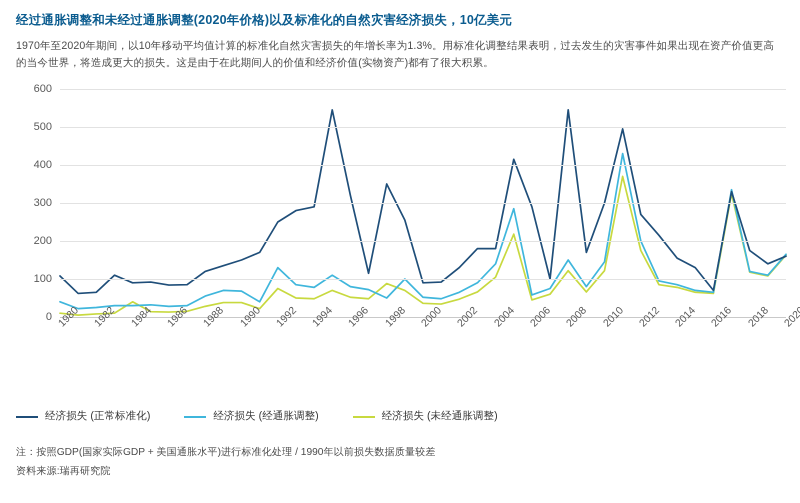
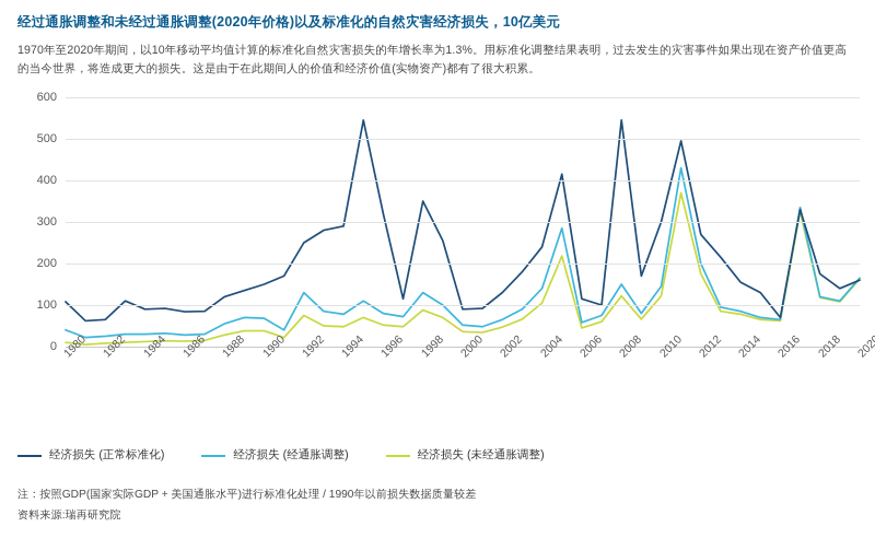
经济损失 (未经通胀调整)/1984: 40 -> 10
经济损失 (经通胀调整)/1998: 50 -> 130
经济损失 (正常标准化)/2004: 180 -> 240
经济损失 (正常标准化)/2006: 290 -> 120
